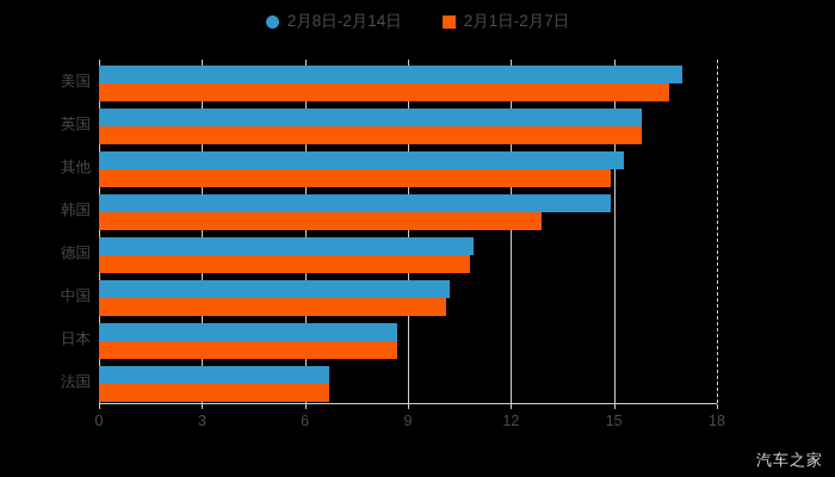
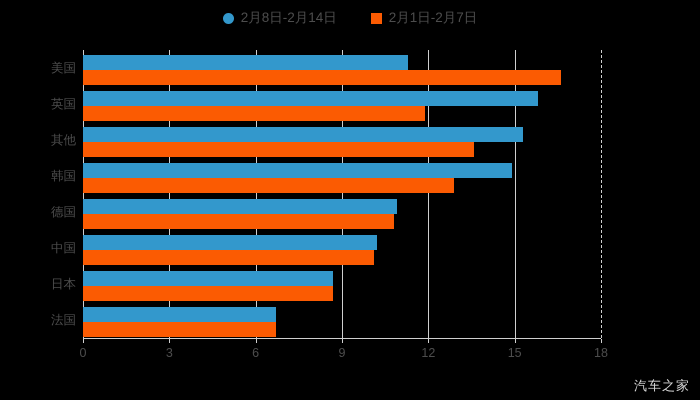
2月8日-2月14日/美国: 17.0 -> 11.3
2月1日-2月7日/英国: 15.8 -> 11.9
2月1日-2月7日/其他: 14.9 -> 13.6
